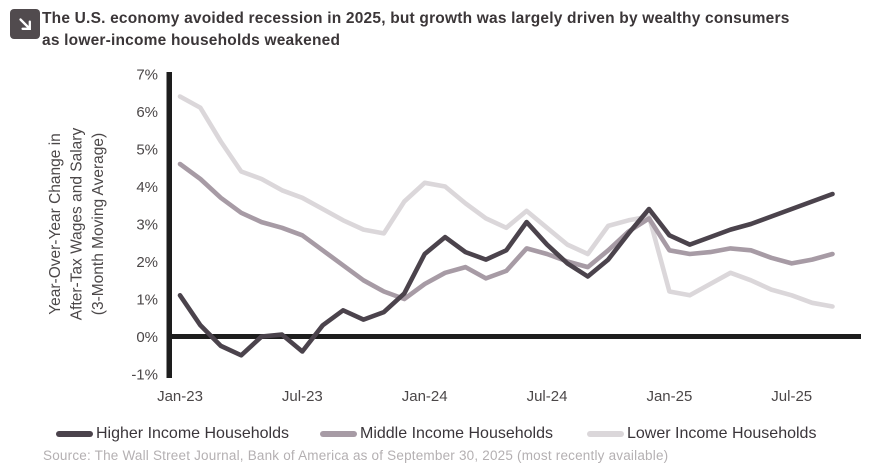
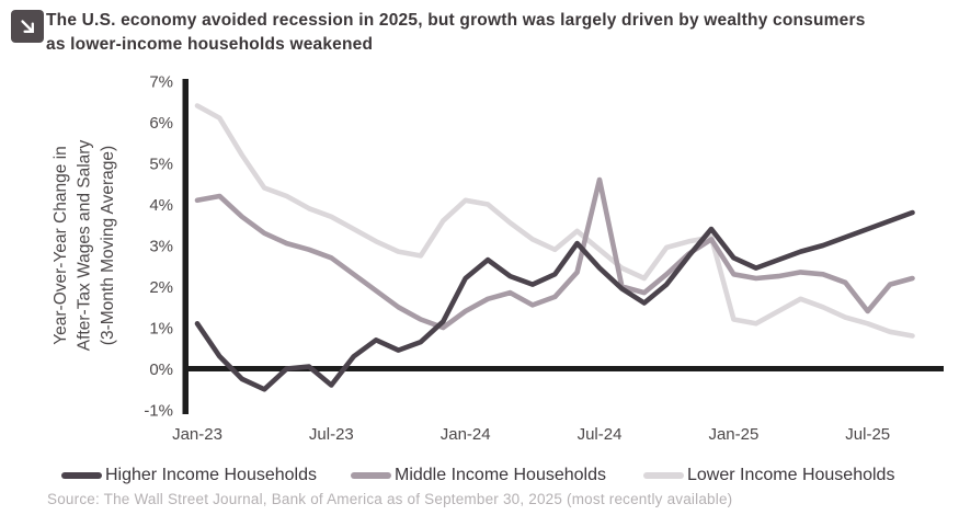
Middle Income Households/Jan-23: 4.6% -> 4.1%
Middle Income Households/Jul-24: 2.2% -> 4.6%
Middle Income Households/Jul-25: 1.9% -> 1.4%
